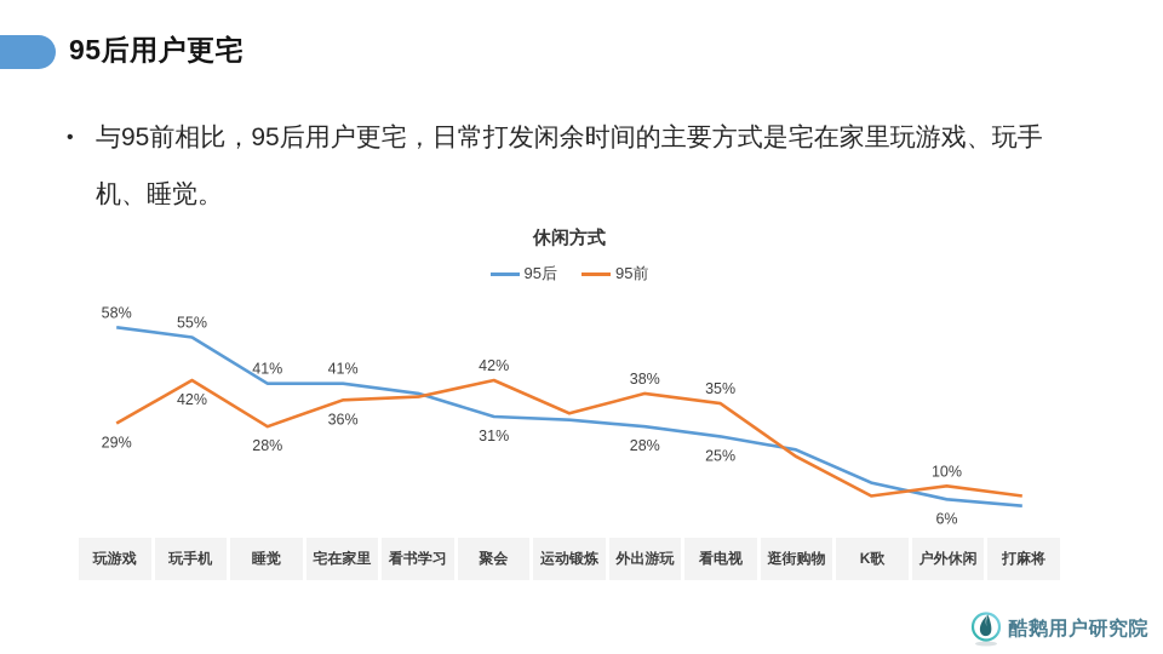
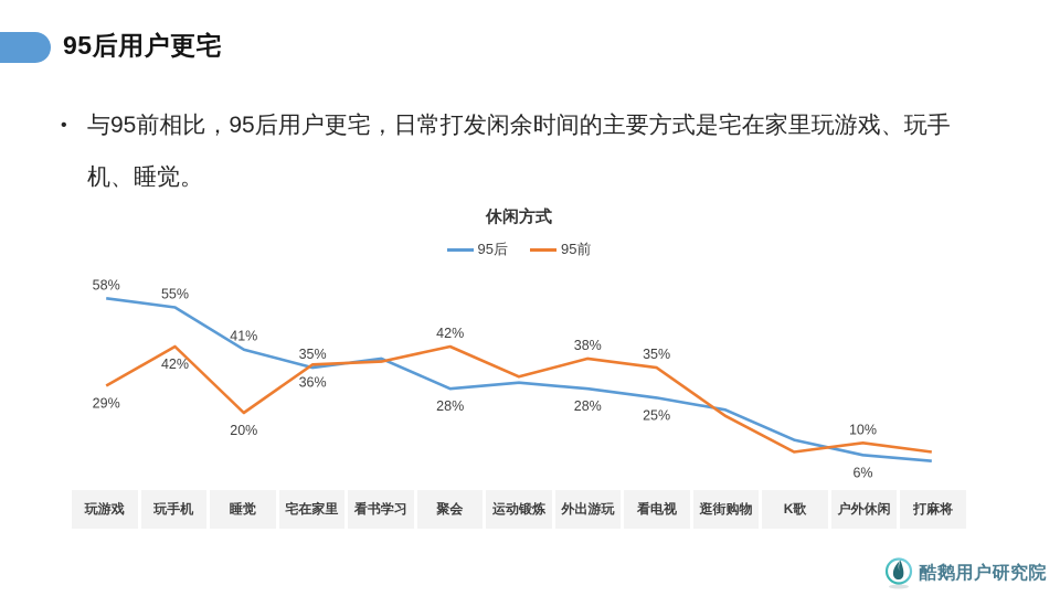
95前/睡觉: 28% -> 20%
95后/宅在家里: 41% -> 35%
95后/聚会: 31% -> 28%
